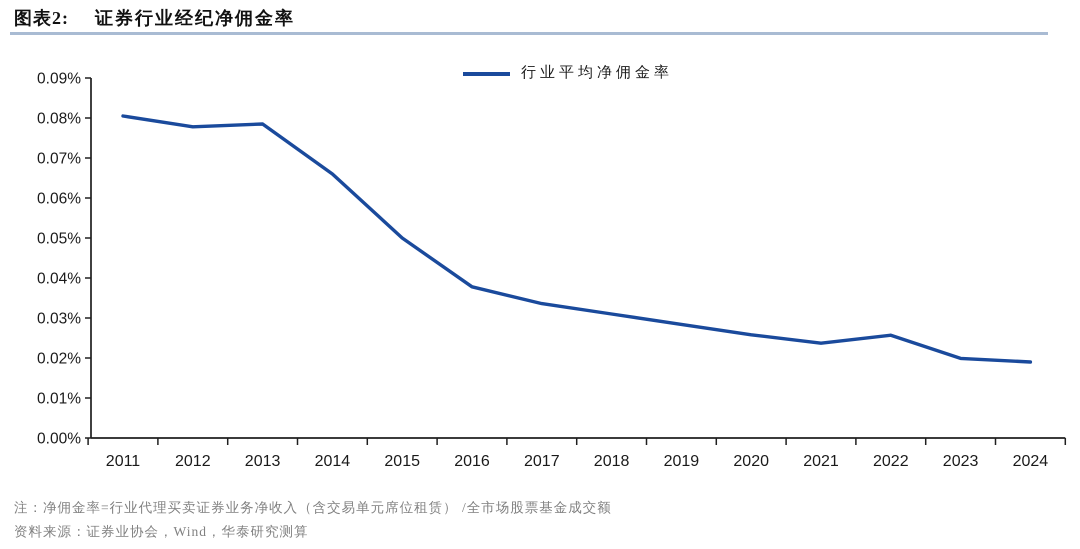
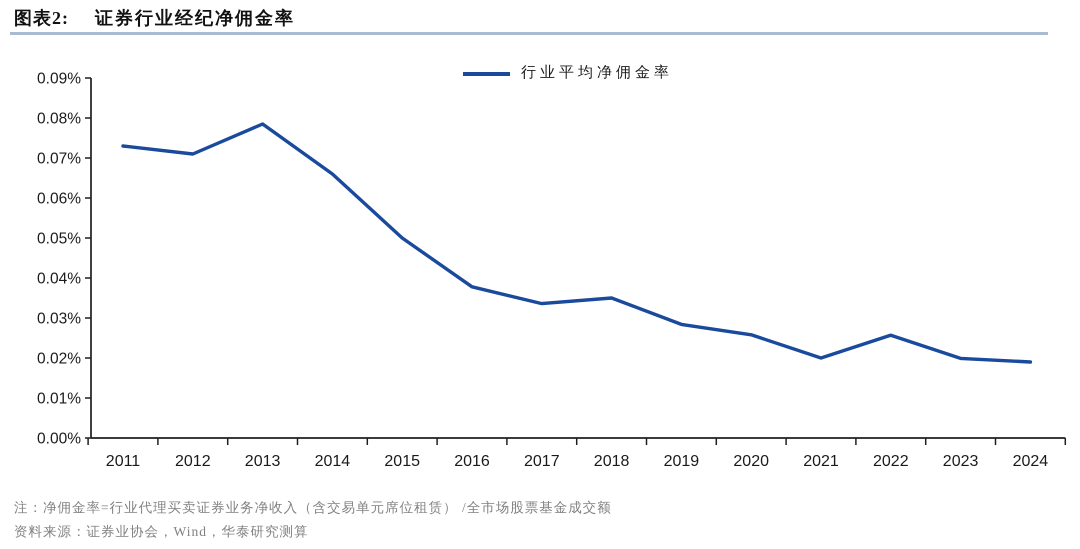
2011: 0.081% -> 0.073%
2012: 0.078% -> 0.071%
2018: 0.031% -> 0.035%
2021: 0.024% -> 0.020%
